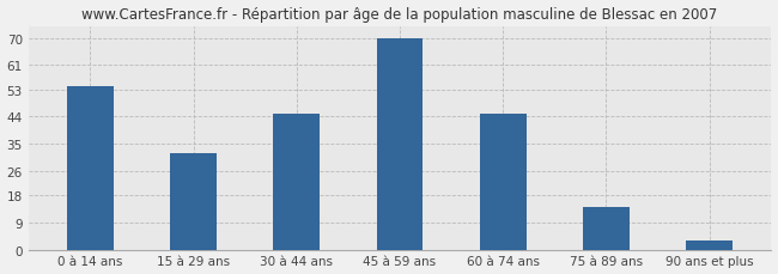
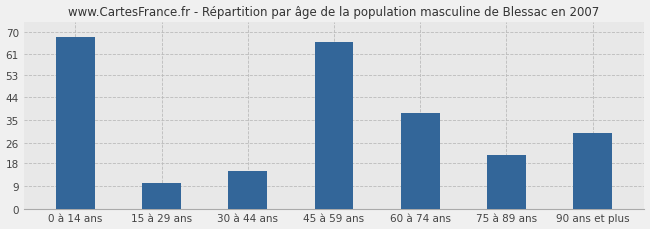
0 à 14 ans: 54 -> 68
15 à 29 ans: 32 -> 10
30 à 44 ans: 45 -> 15
45 à 59 ans: 70 -> 66
60 à 74 ans: 45 -> 38
75 à 89 ans: 14 -> 21
90 ans et plus: 3 -> 30
